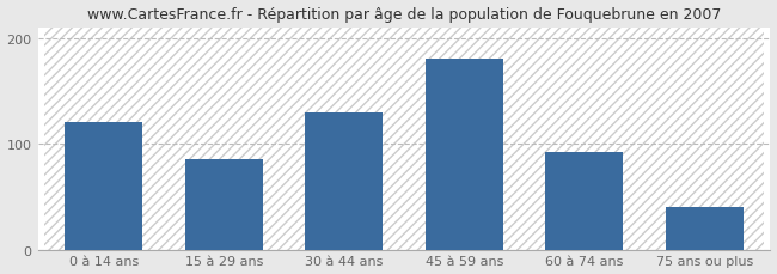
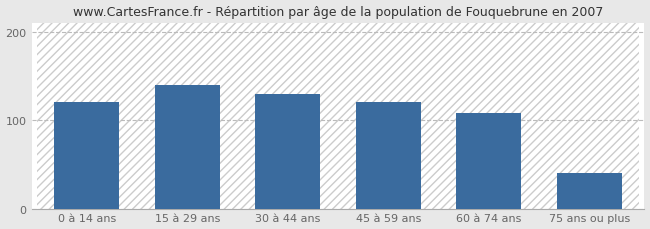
15 à 29 ans: 85 -> 140
45 à 59 ans: 181 -> 120
60 à 74 ans: 92 -> 108
